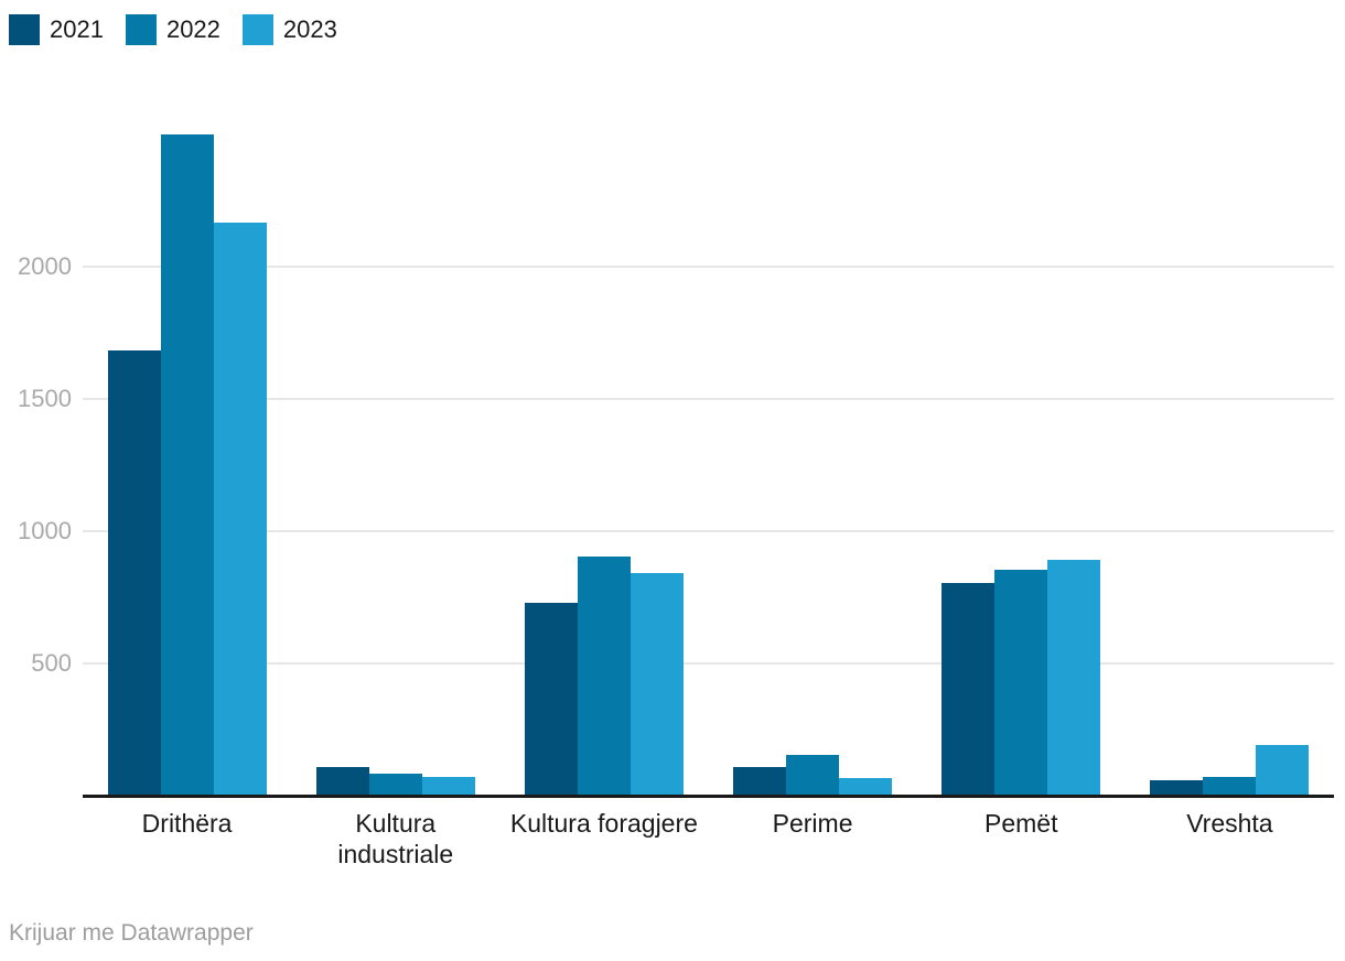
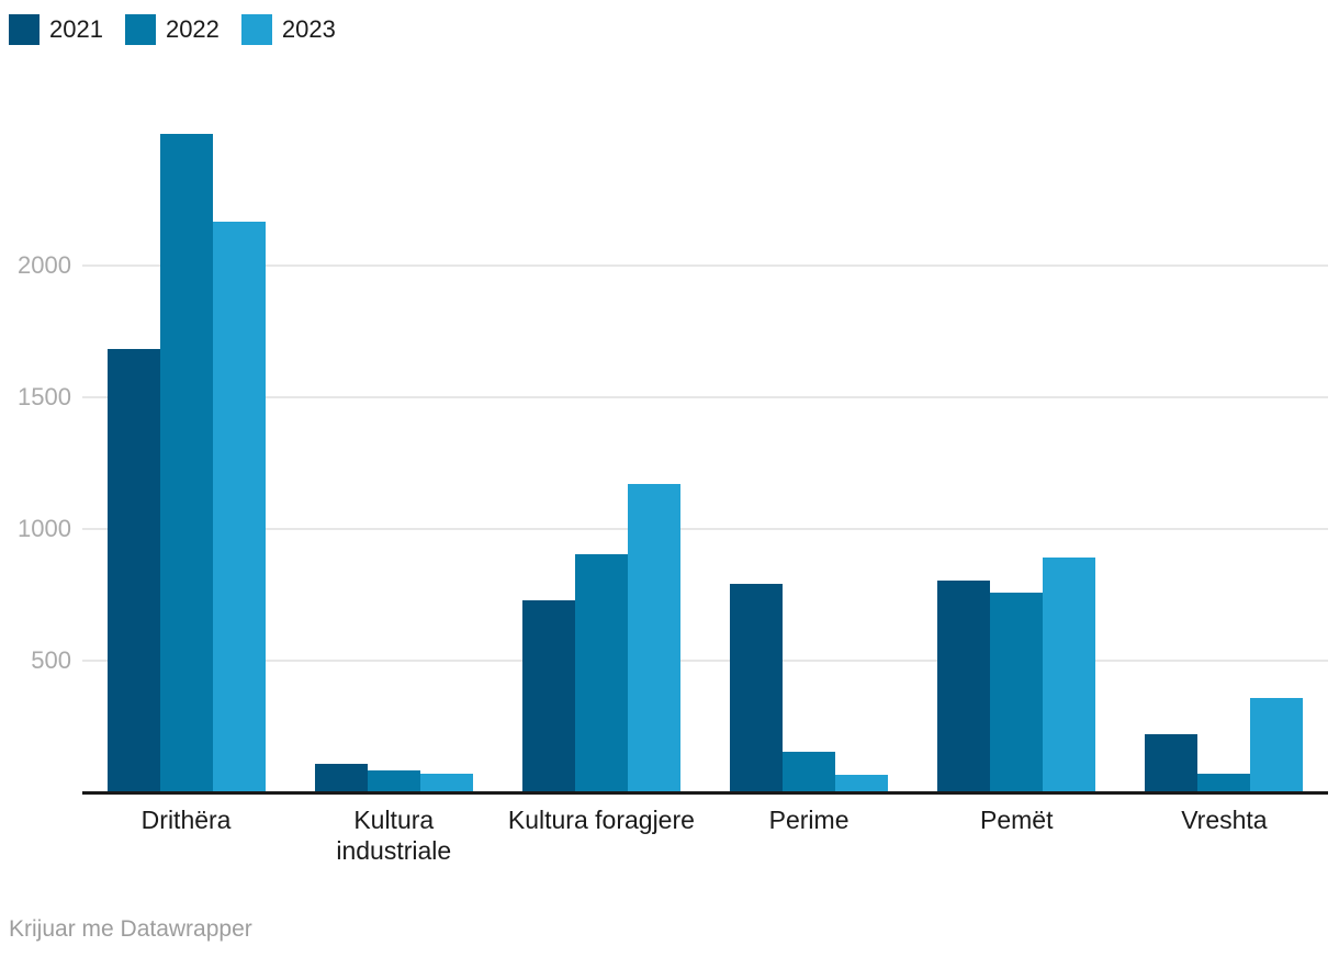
2023/Kultura foragjere: 840 -> 1170
2021/Perime: 110 -> 790
2022/Pemët: 860 -> 760
2021/Vreshta: 60 -> 220
2023/Vreshta: 190 -> 360
